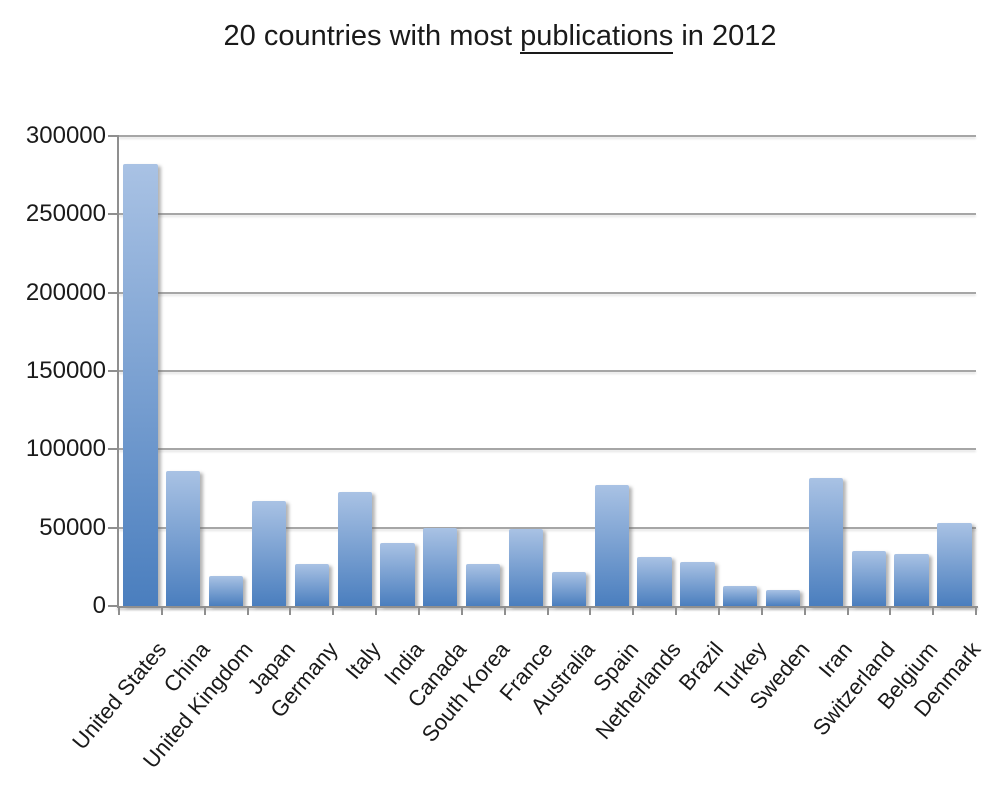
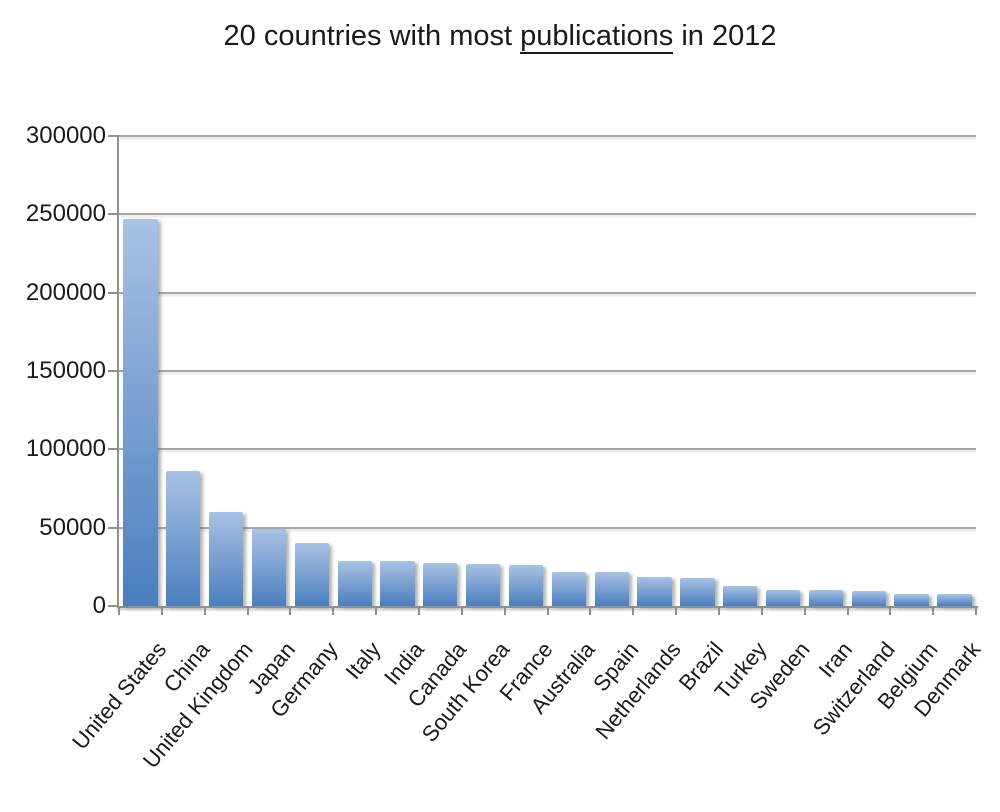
United States: 282000 -> 247000
United Kingdom: 19000 -> 60000
Japan: 67000 -> 49000
Germany: 27000 -> 40000
Italy: 73000 -> 29000
India: 40000 -> 28000
Canada: 50000 -> 28000
France: 49000 -> 26000
Spain: 77000 -> 22000
Netherlands: 31000 -> 18000
Brazil: 28000 -> 18000
Iran: 82000 -> 10000
Switzerland: 35000 -> 10000
Belgium: 33000 -> 8000
Denmark: 53000 -> 8000
